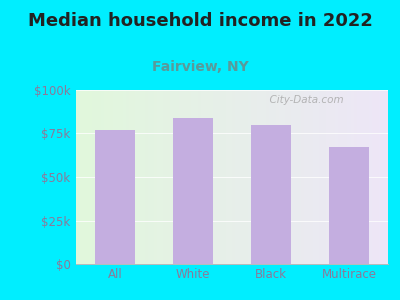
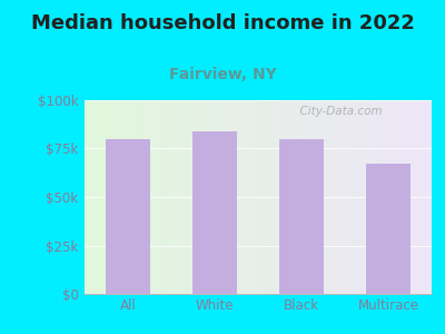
All: $77k -> $80k
